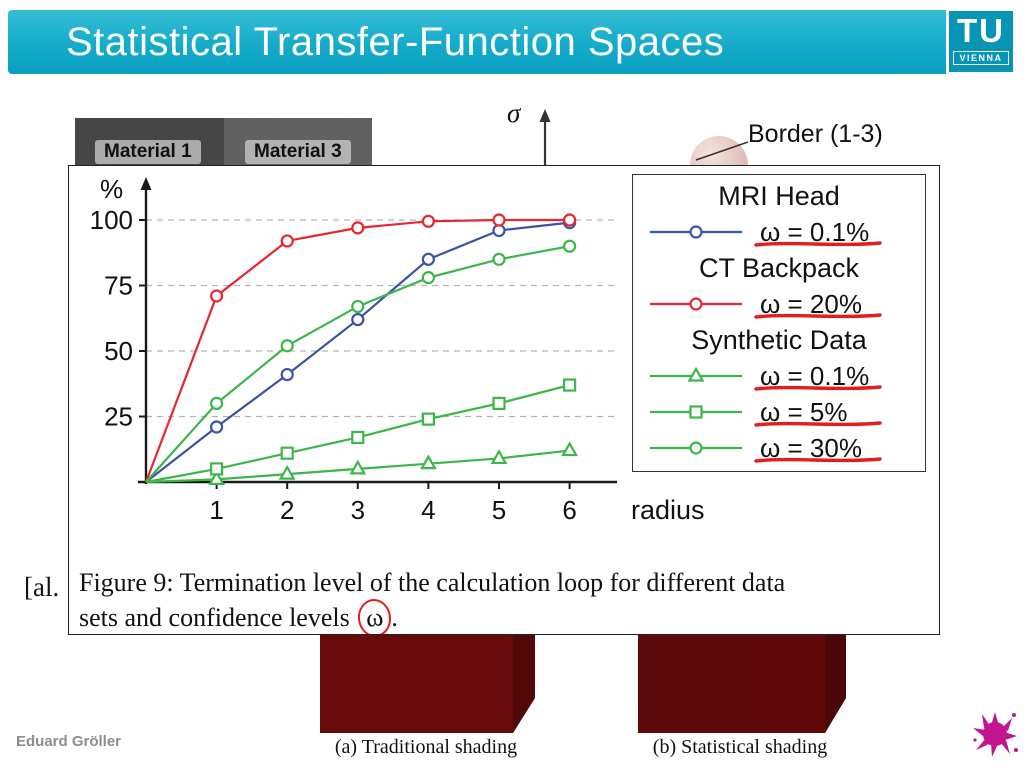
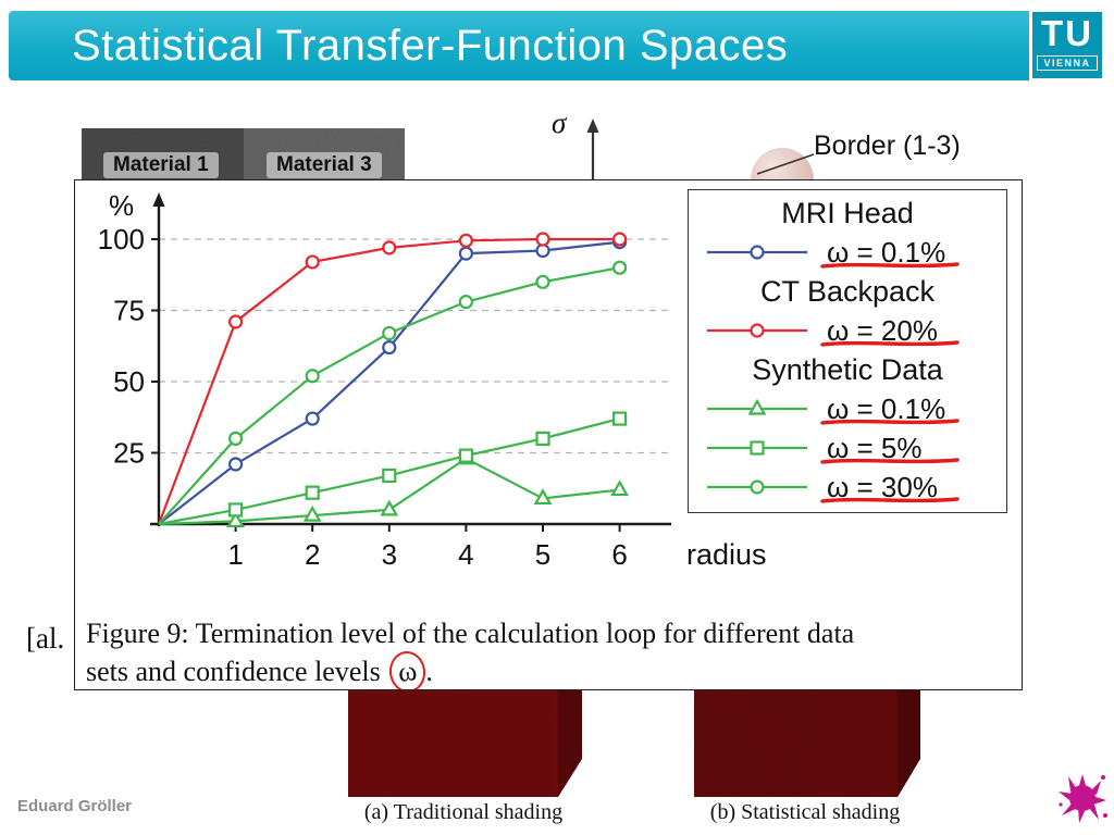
MRI Head ω = 0.1%/2: 41 -> 37
MRI Head ω = 0.1%/4: 85 -> 95
Synthetic Data ω = 0.1%/4: 7 -> 23
